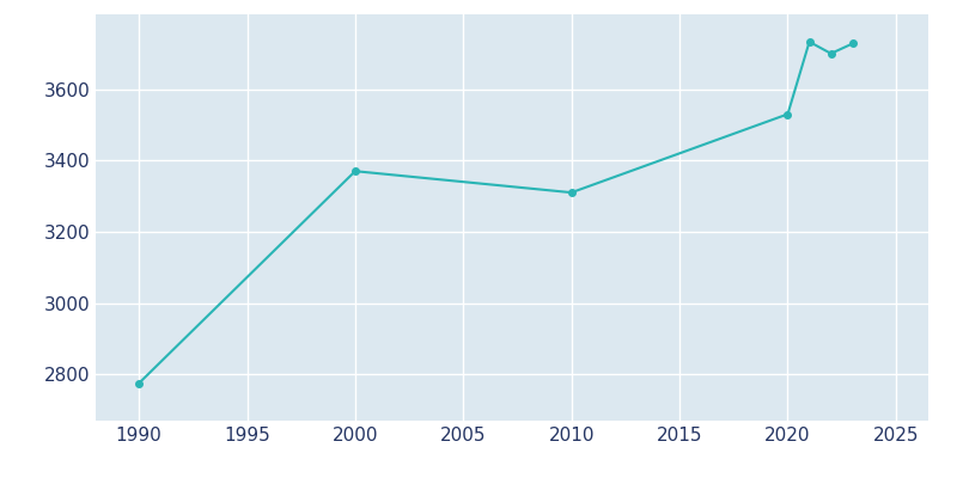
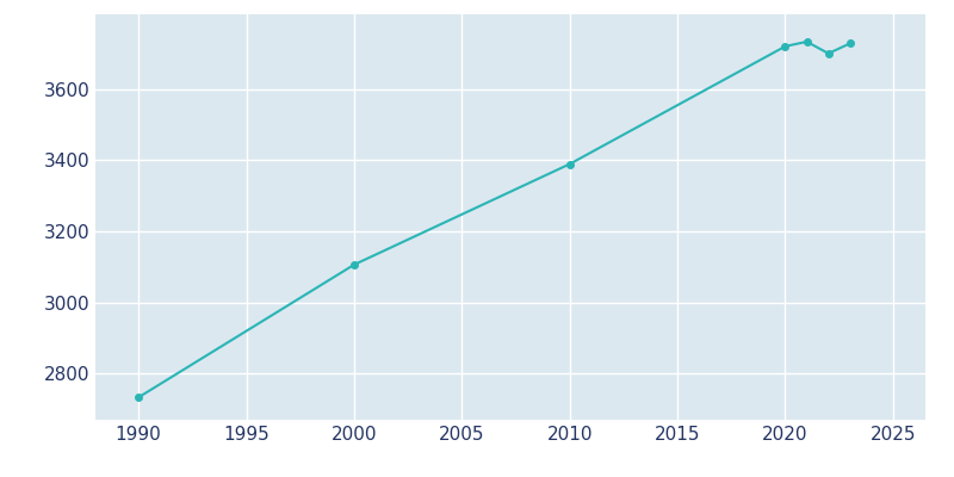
1990: 2775 -> 2733
2000: 3370 -> 3106
2010: 3310 -> 3389
2020: 3530 -> 3720
